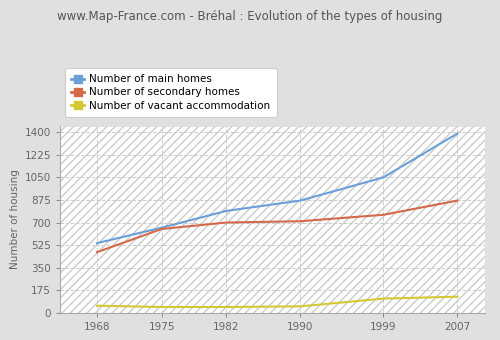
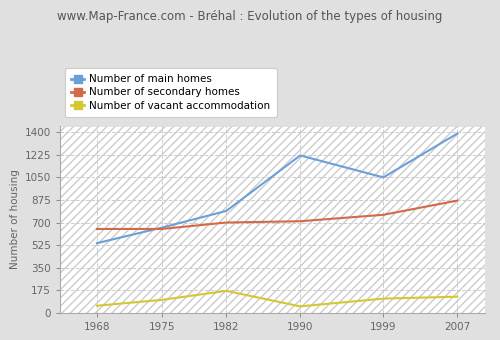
Number of secondary homes/1968: 470 -> 650
Number of vacant accommodation/1975: 40 -> 100
Number of vacant accommodation/1982: 40 -> 170
Number of main homes/1990: 870 -> 1220
